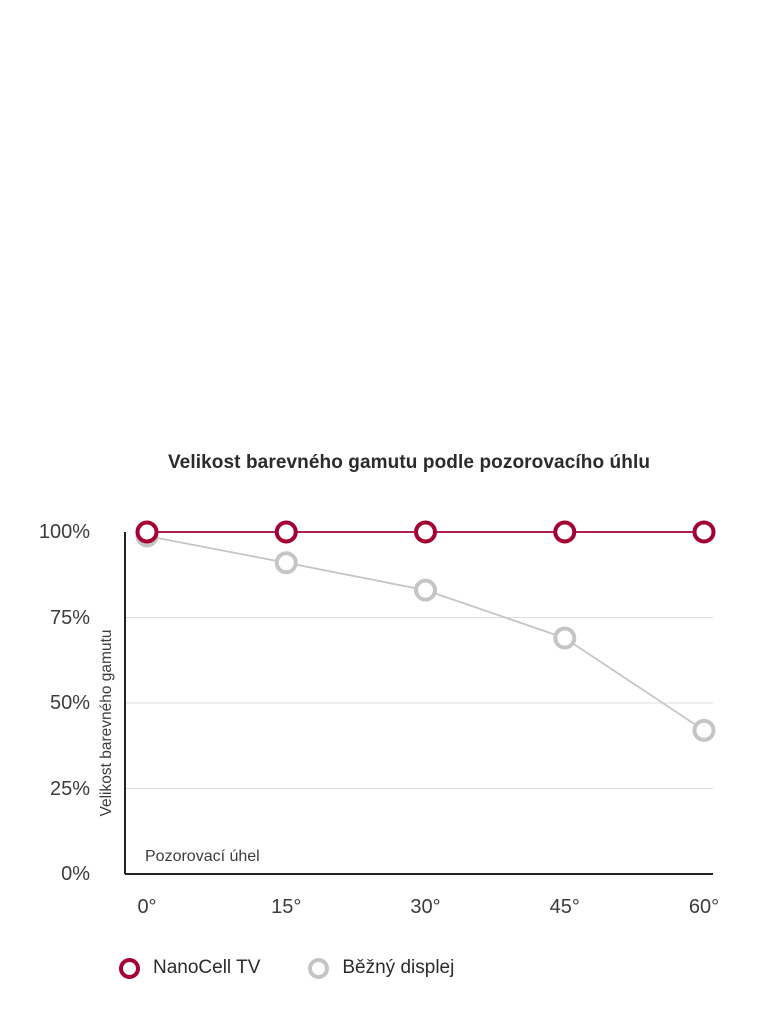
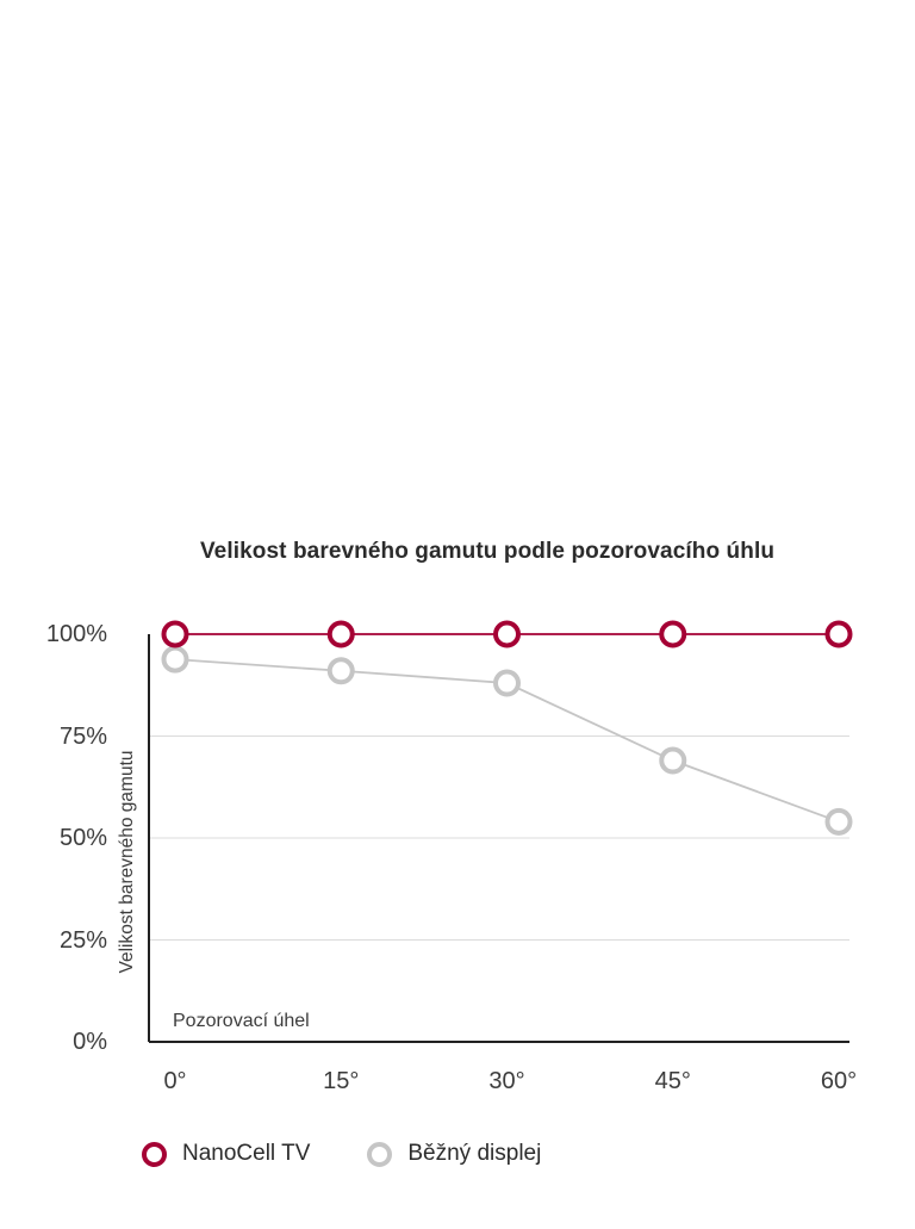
Běžný displej/0°: 100% -> 95%
Běžný displej/30°: 83% -> 88%
Běžný displej/60°: 42% -> 54%
